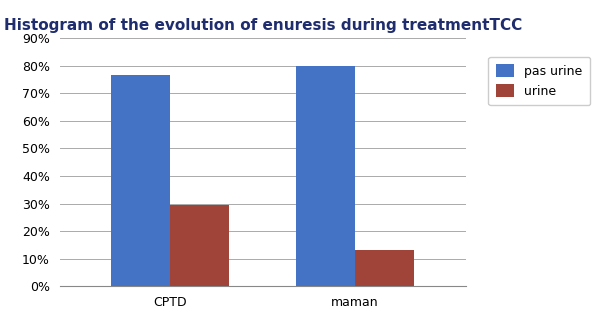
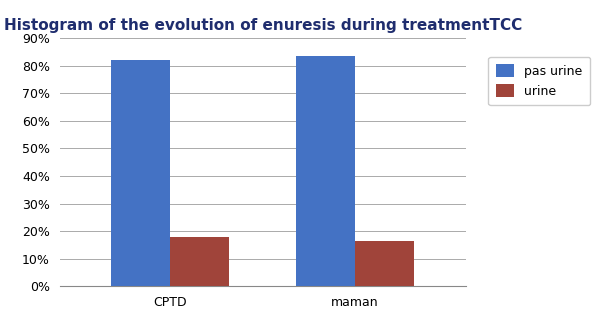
pas urine/CPTD: 76.5% -> 82.0%
urine/CPTD: 29.5% -> 18.0%
pas urine/maman: 80.0% -> 83.5%
urine/maman: 13.0% -> 16.5%
